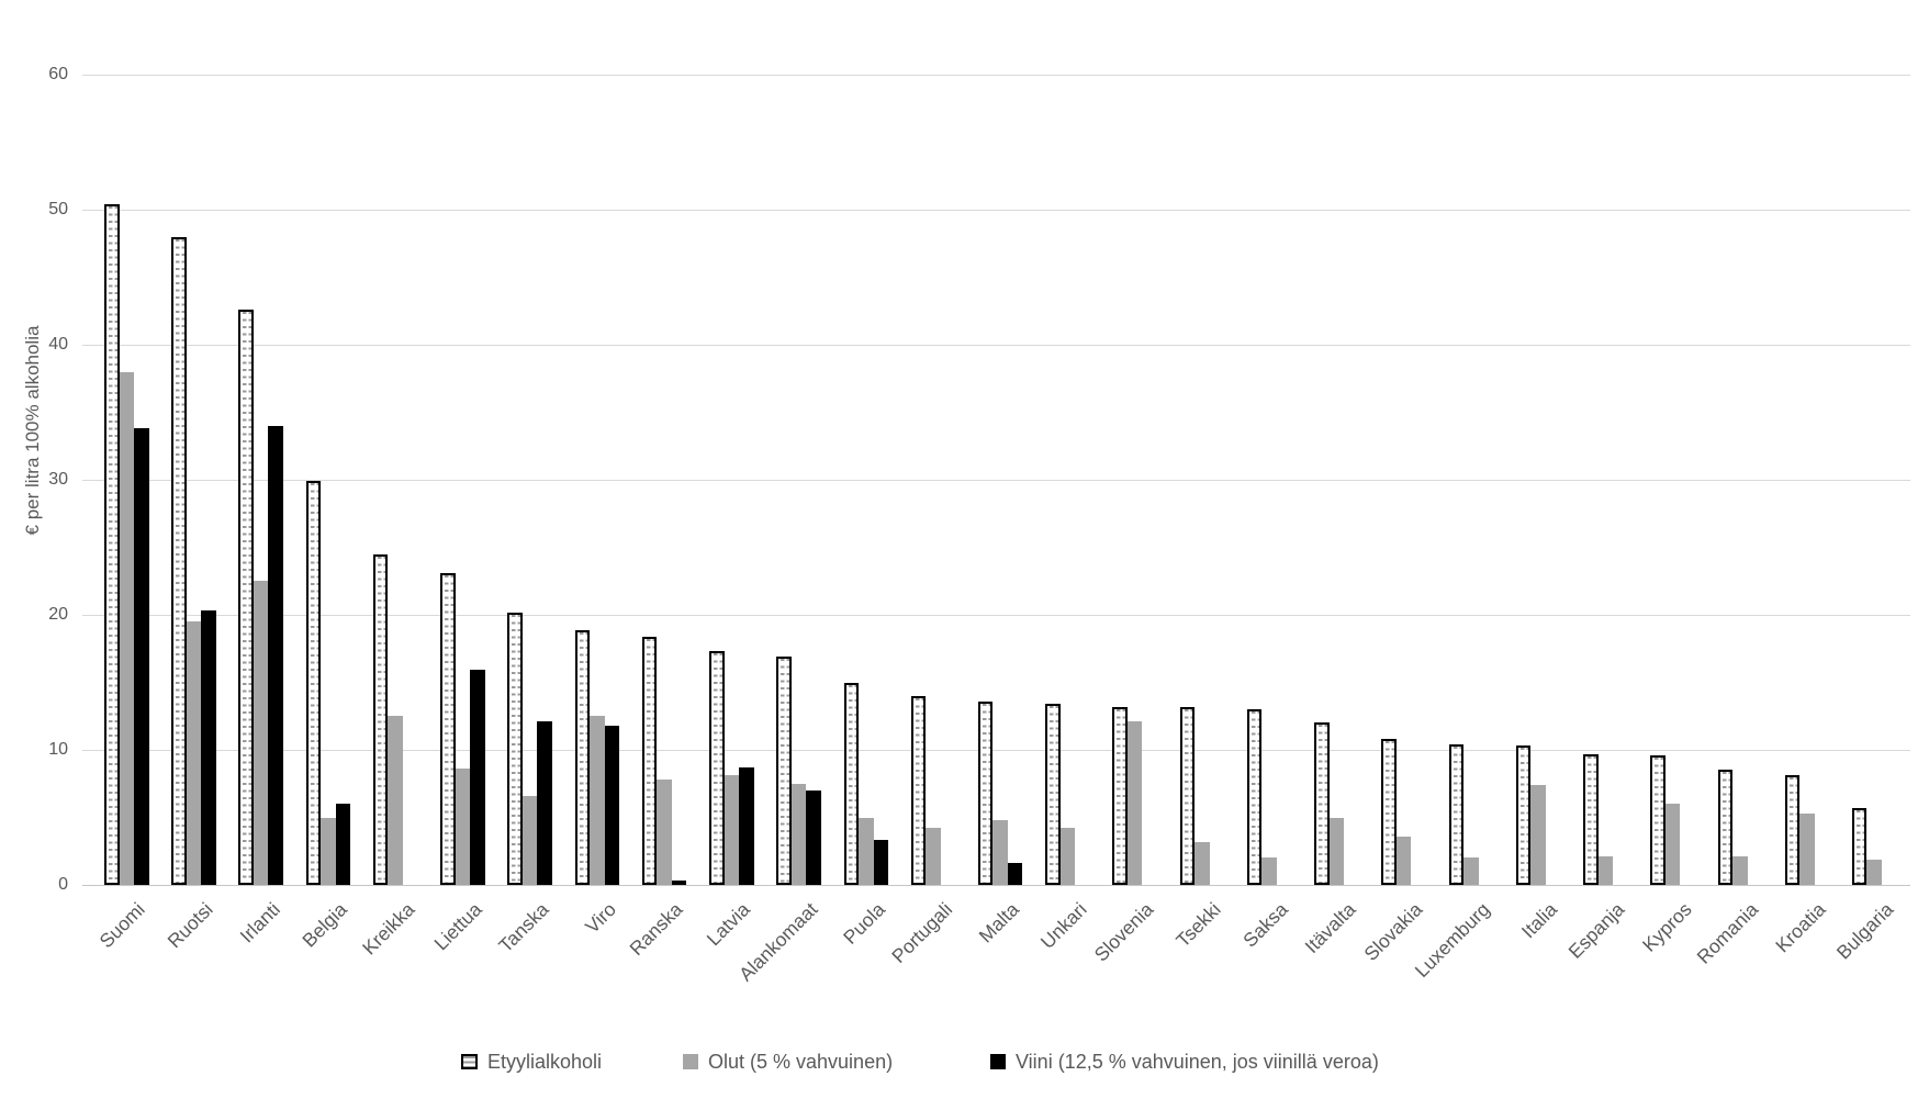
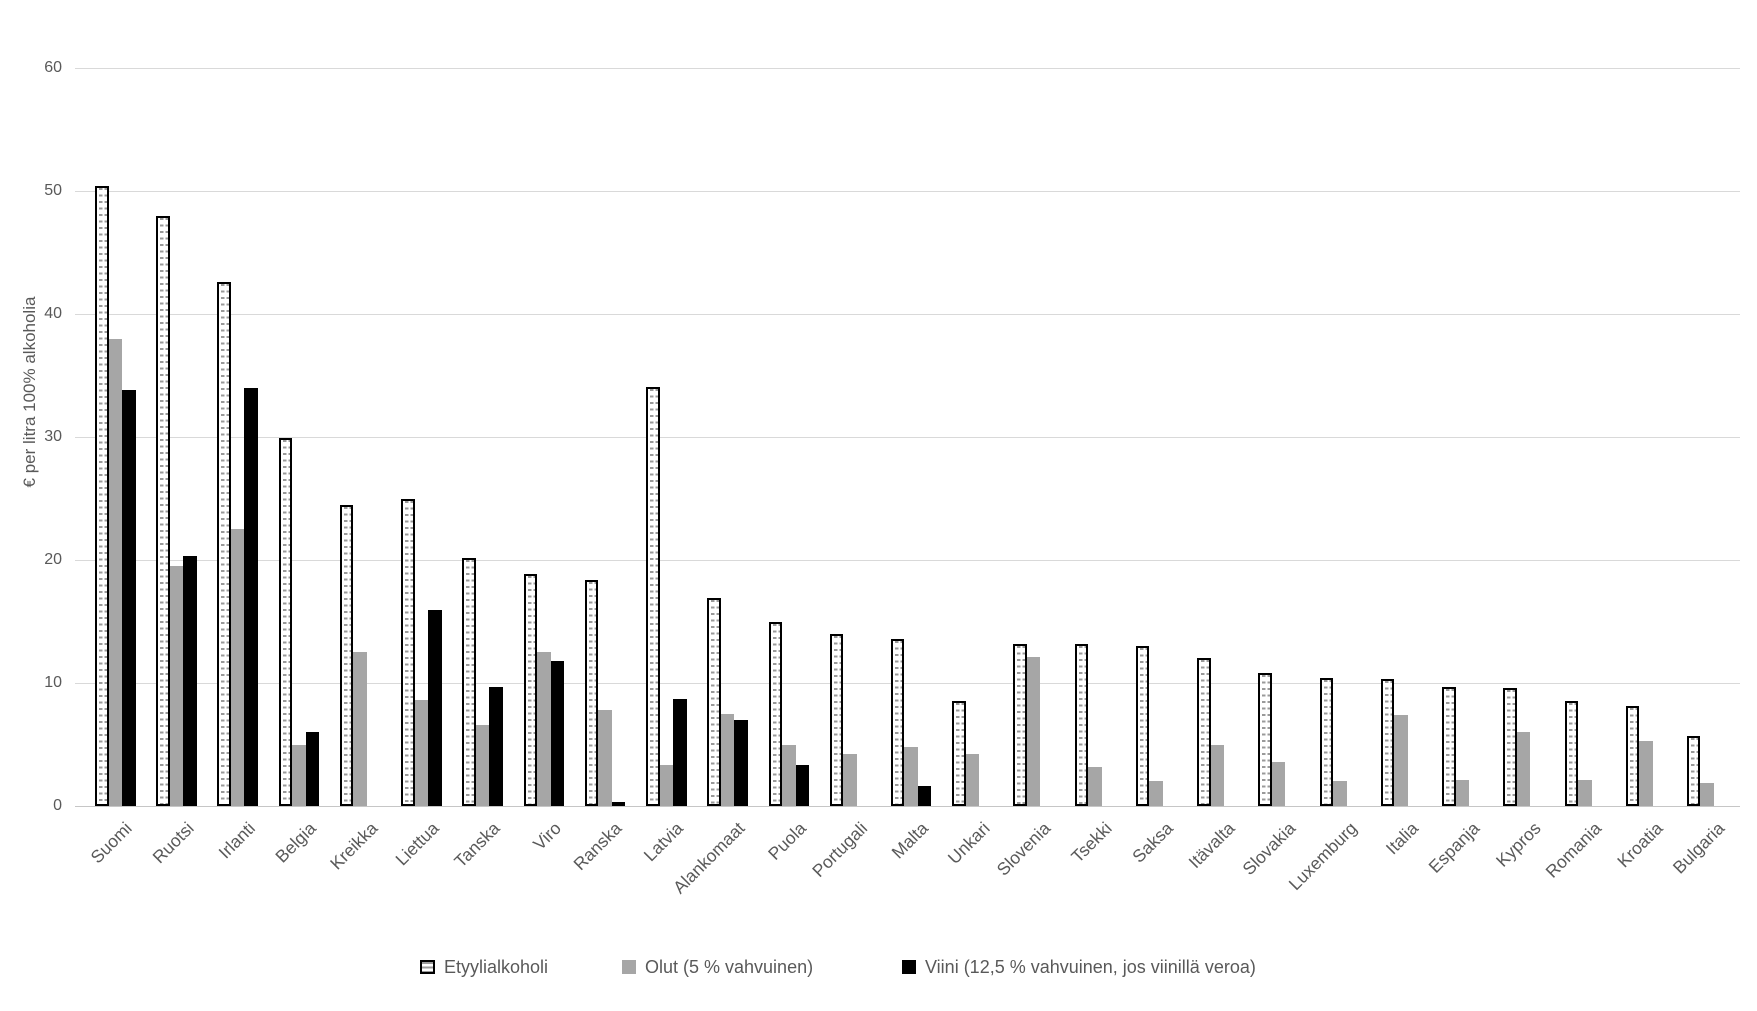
Etyylialkoholi/Liettua: 23.1 -> 25.0
Viini (12,5 % vahvuinen, jos viinillä veroa)/Tanska: 12.1 -> 9.7
Etyylialkoholi/Latvia: 17.3 -> 34.1
Olut (5 % vahvuinen)/Latvia: 8.1 -> 3.3
Etyylialkoholi/Unkari: 13.4 -> 8.5
